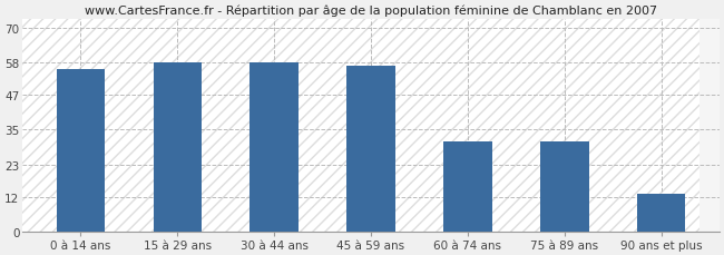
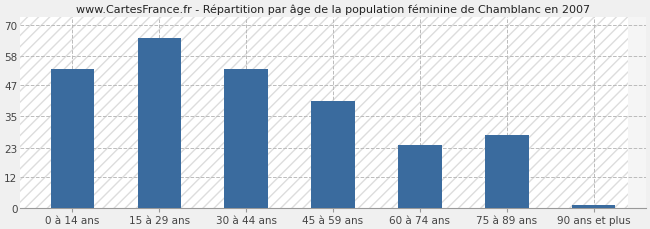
0 à 14 ans: 56 -> 53
15 à 29 ans: 58 -> 65
30 à 44 ans: 58 -> 53
45 à 59 ans: 57 -> 41
60 à 74 ans: 31 -> 24
75 à 89 ans: 31 -> 28
90 ans et plus: 13 -> 1
